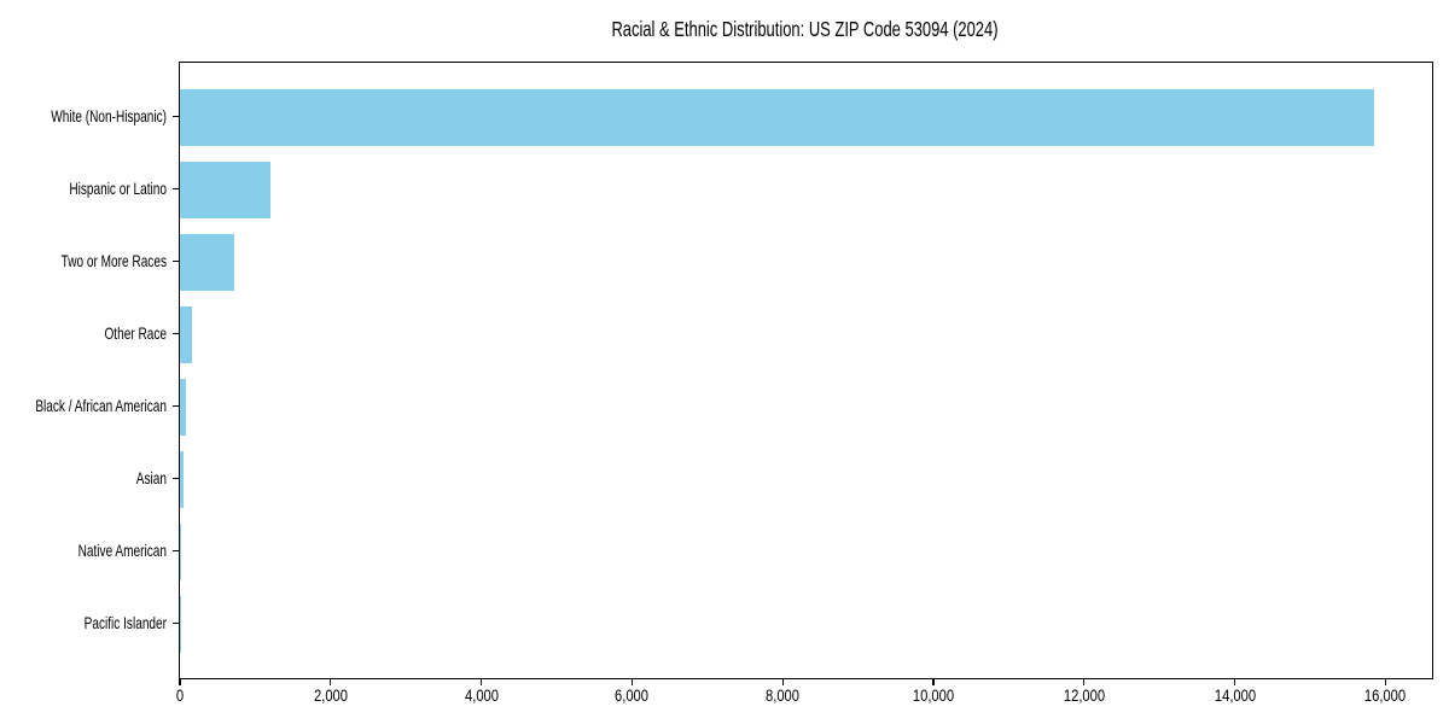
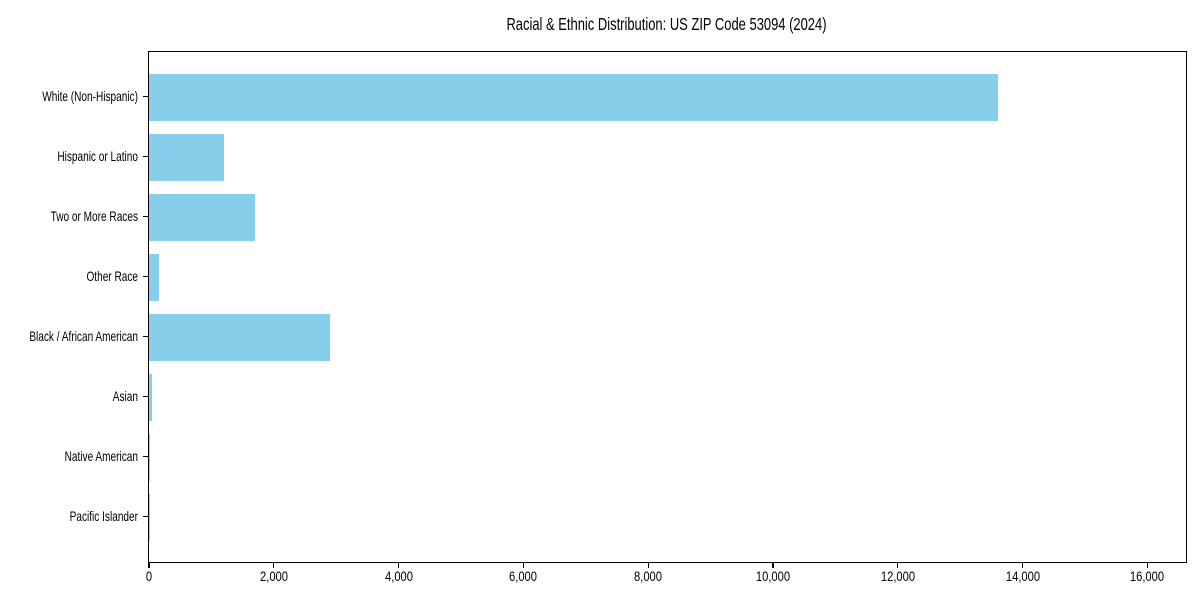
White (Non-Hispanic): 15800 -> 13600
Two or More Races: 700 -> 1700
Black / African American: 100 -> 2900
